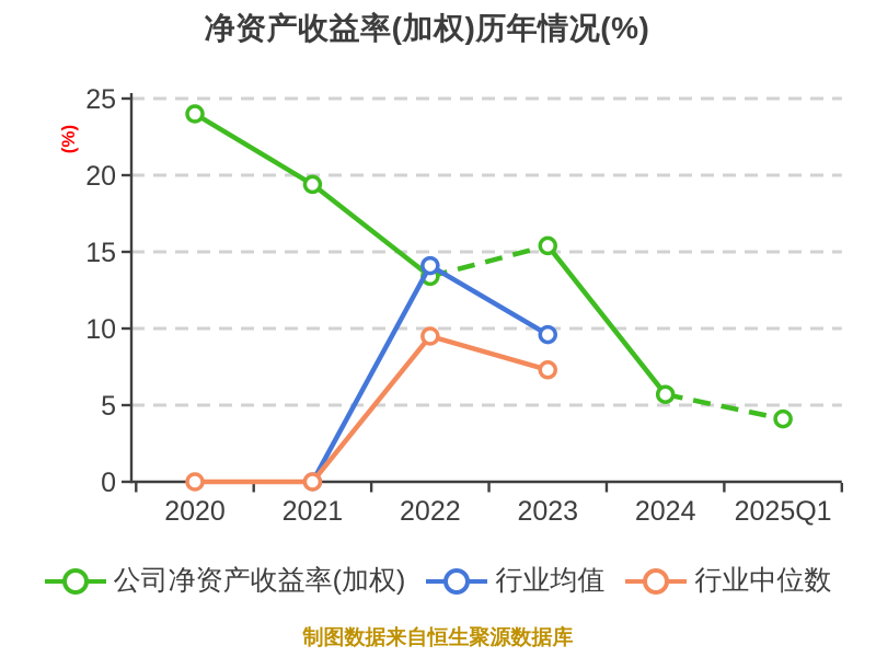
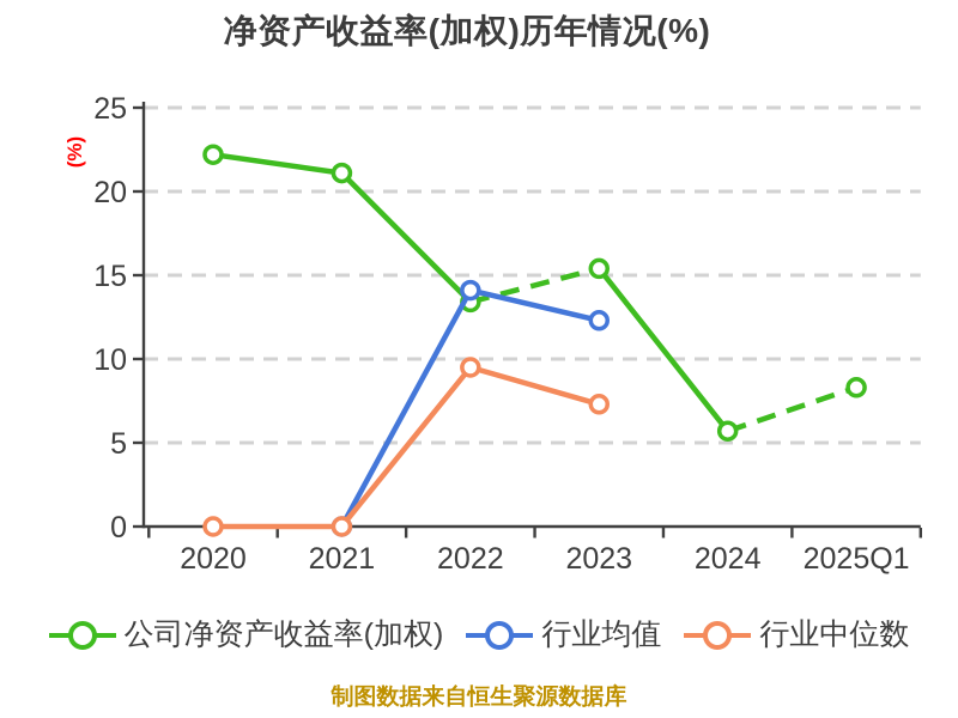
公司净资产收益率(加权)/2020: 24.0 -> 22.2
公司净资产收益率(加权)/2021: 19.4 -> 21.1
行业均值/2023: 9.6 -> 12.3
公司净资产收益率(加权)/2025Q1: 4.1 -> 8.3
